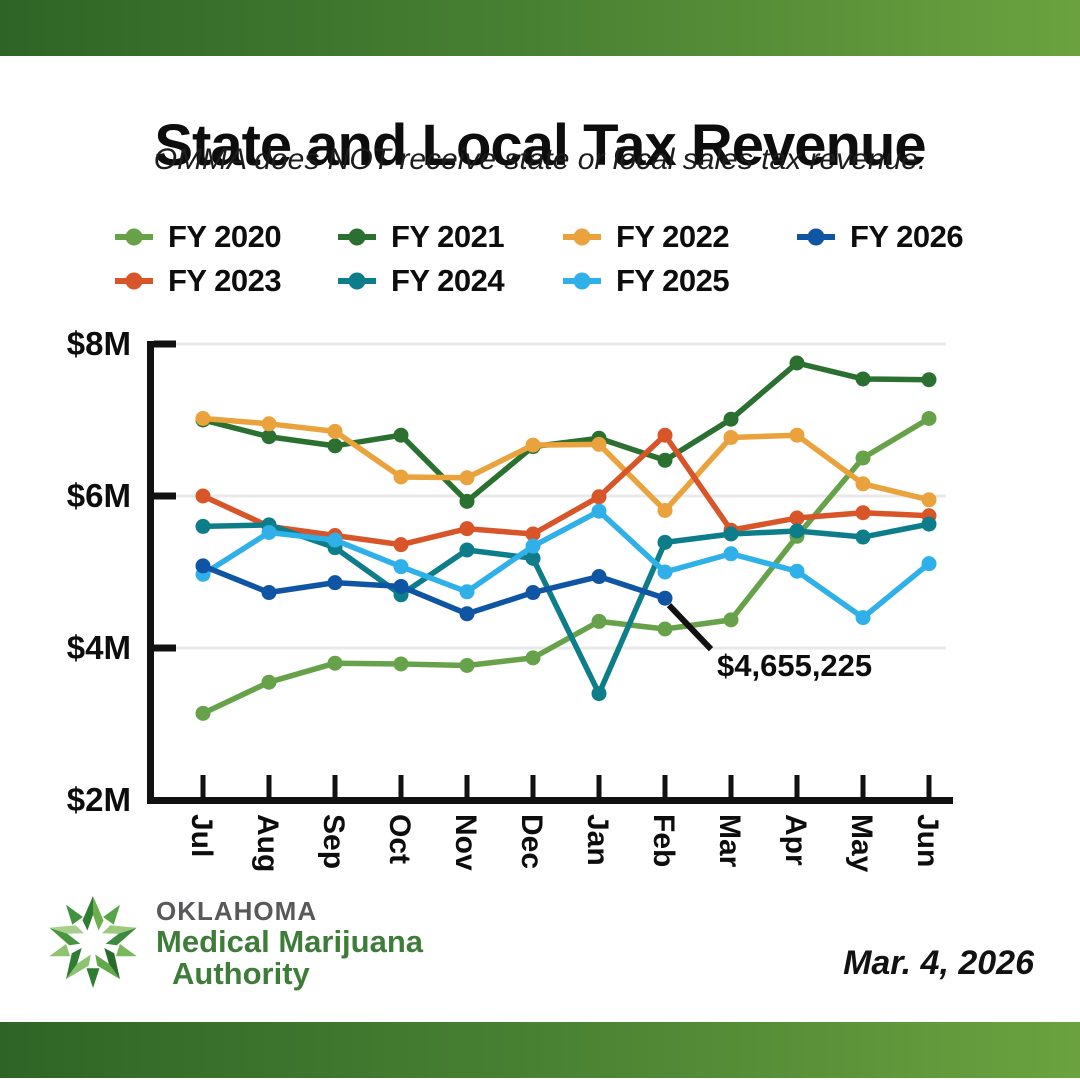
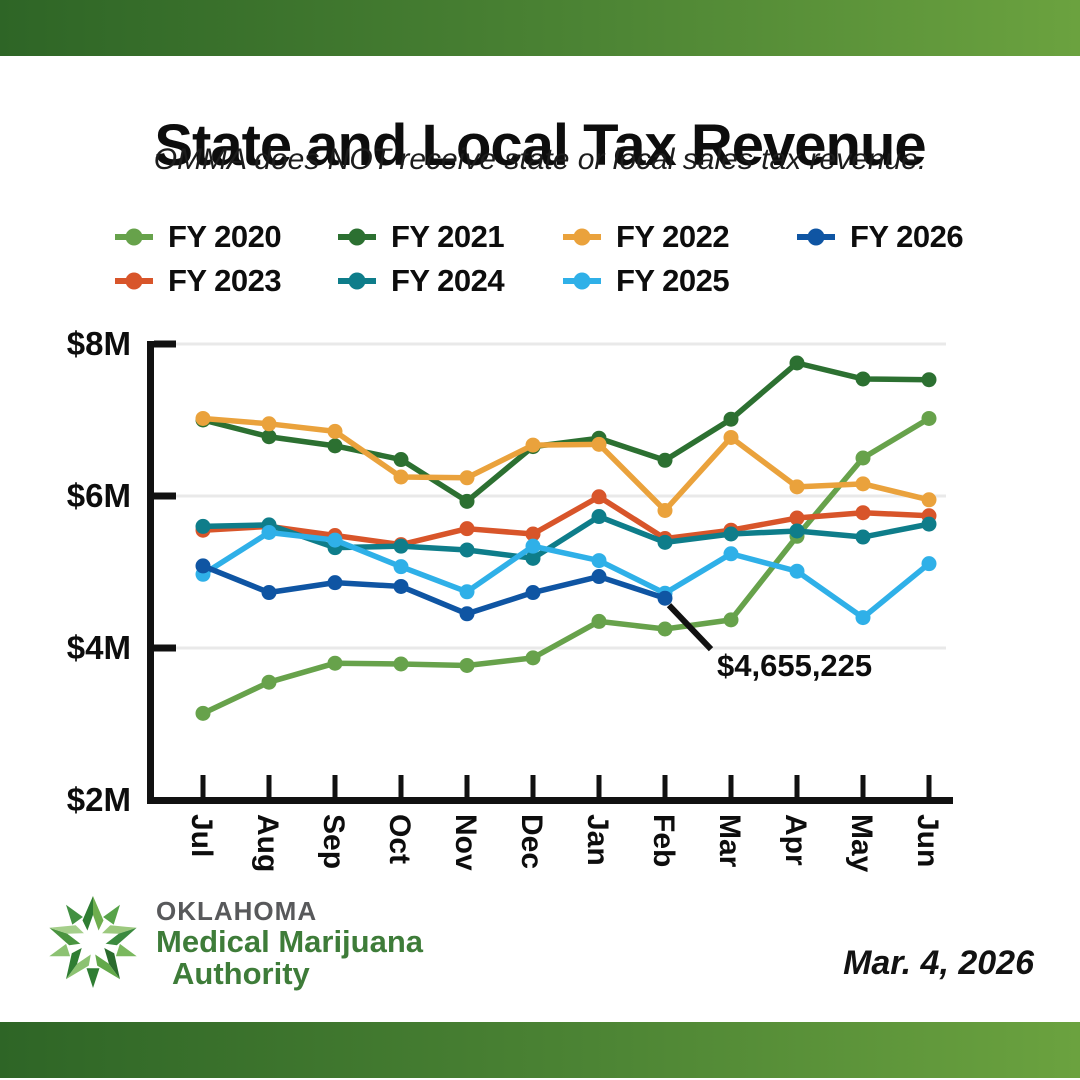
FY 2023/Jul: $6.0M -> $5.5M
FY 2021/Oct: $6.8M -> $6.5M
FY 2024/Oct: $4.7M -> $5.3M
FY 2024/Jan: $3.4M -> $5.7M
FY 2025/Jan: $5.8M -> $5.2M
FY 2023/Feb: $6.8M -> $5.4M
FY 2025/Feb: $5.0M -> $4.7M
FY 2022/Apr: $6.8M -> $6.1M
